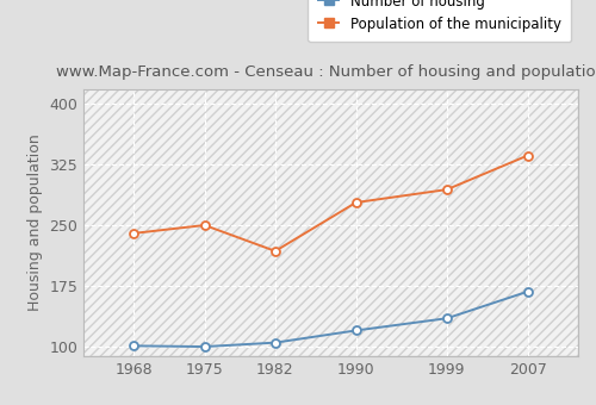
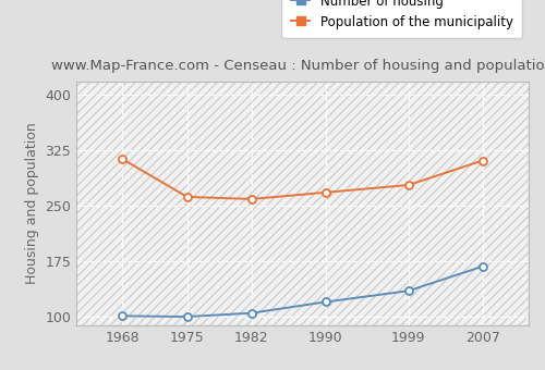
Population of the municipality/1968: 240 -> 313
Population of the municipality/1975: 250 -> 262
Population of the municipality/1982: 218 -> 259
Population of the municipality/1990: 278 -> 268
Population of the municipality/1999: 294 -> 278
Population of the municipality/2007: 336 -> 311
